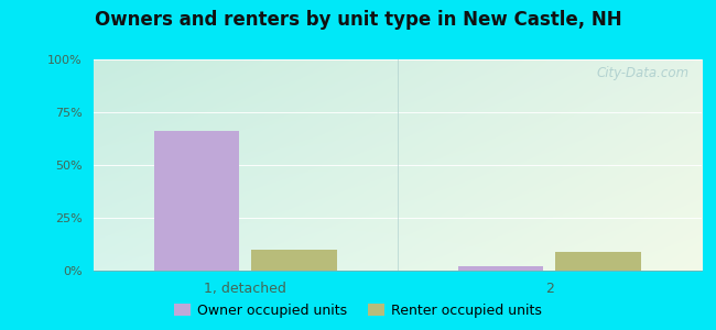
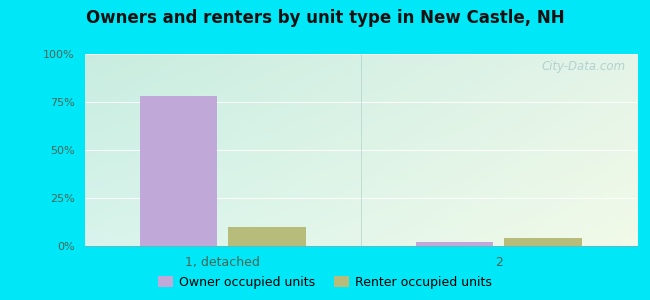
Owner occupied units/1, detached: 66% -> 78%
Renter occupied units/2: 9% -> 4%
